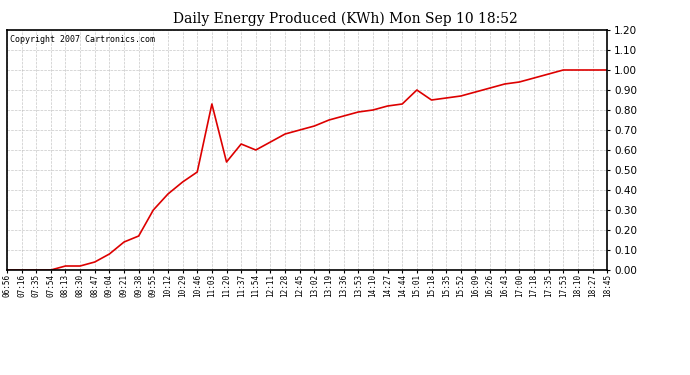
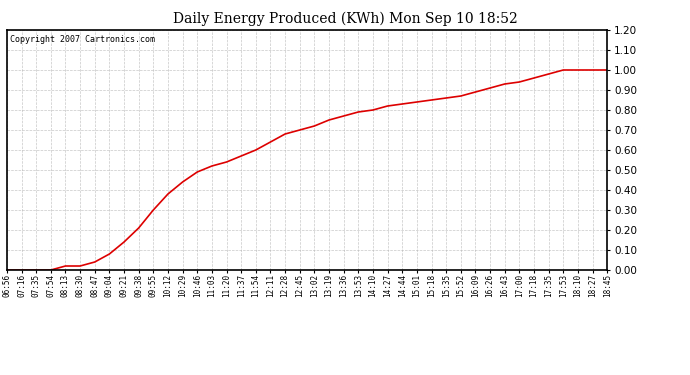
09:38: 0.17 -> 0.21
11:03: 0.83 -> 0.52
11:37: 0.63 -> 0.57
15:01: 0.90 -> 0.84
